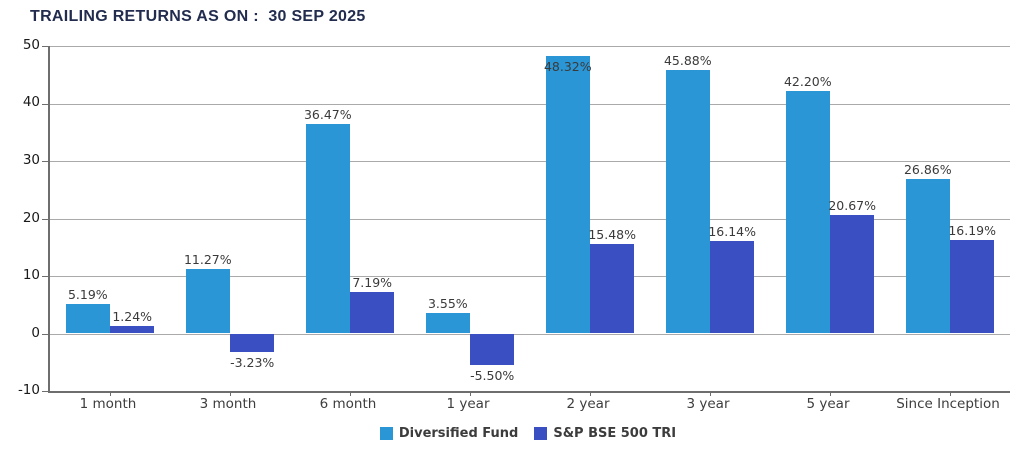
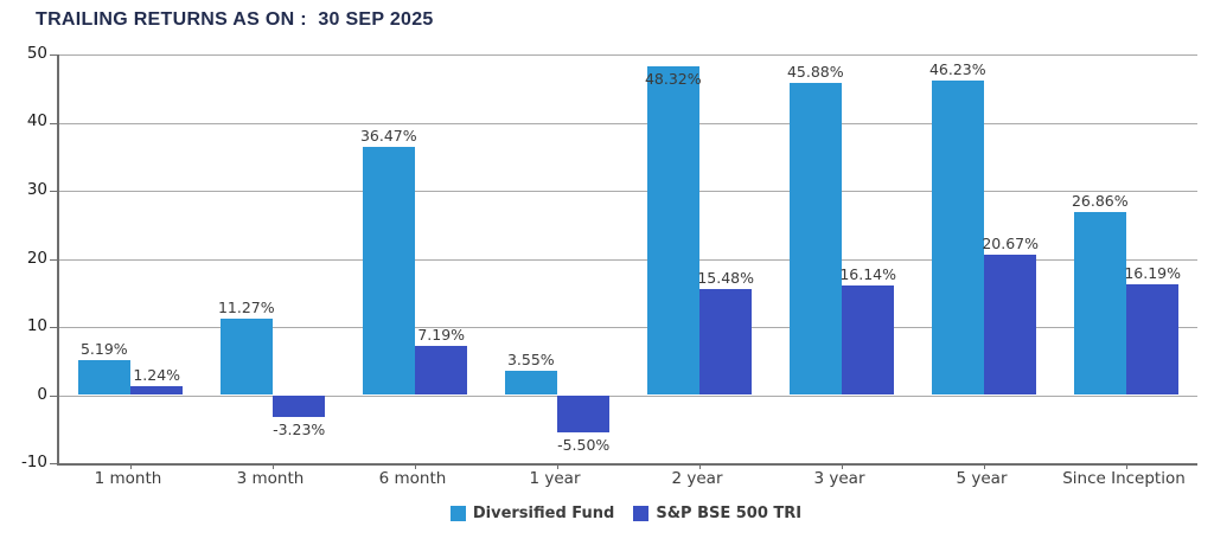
Diversified Fund/5 year: 42.20% -> 46.23%
